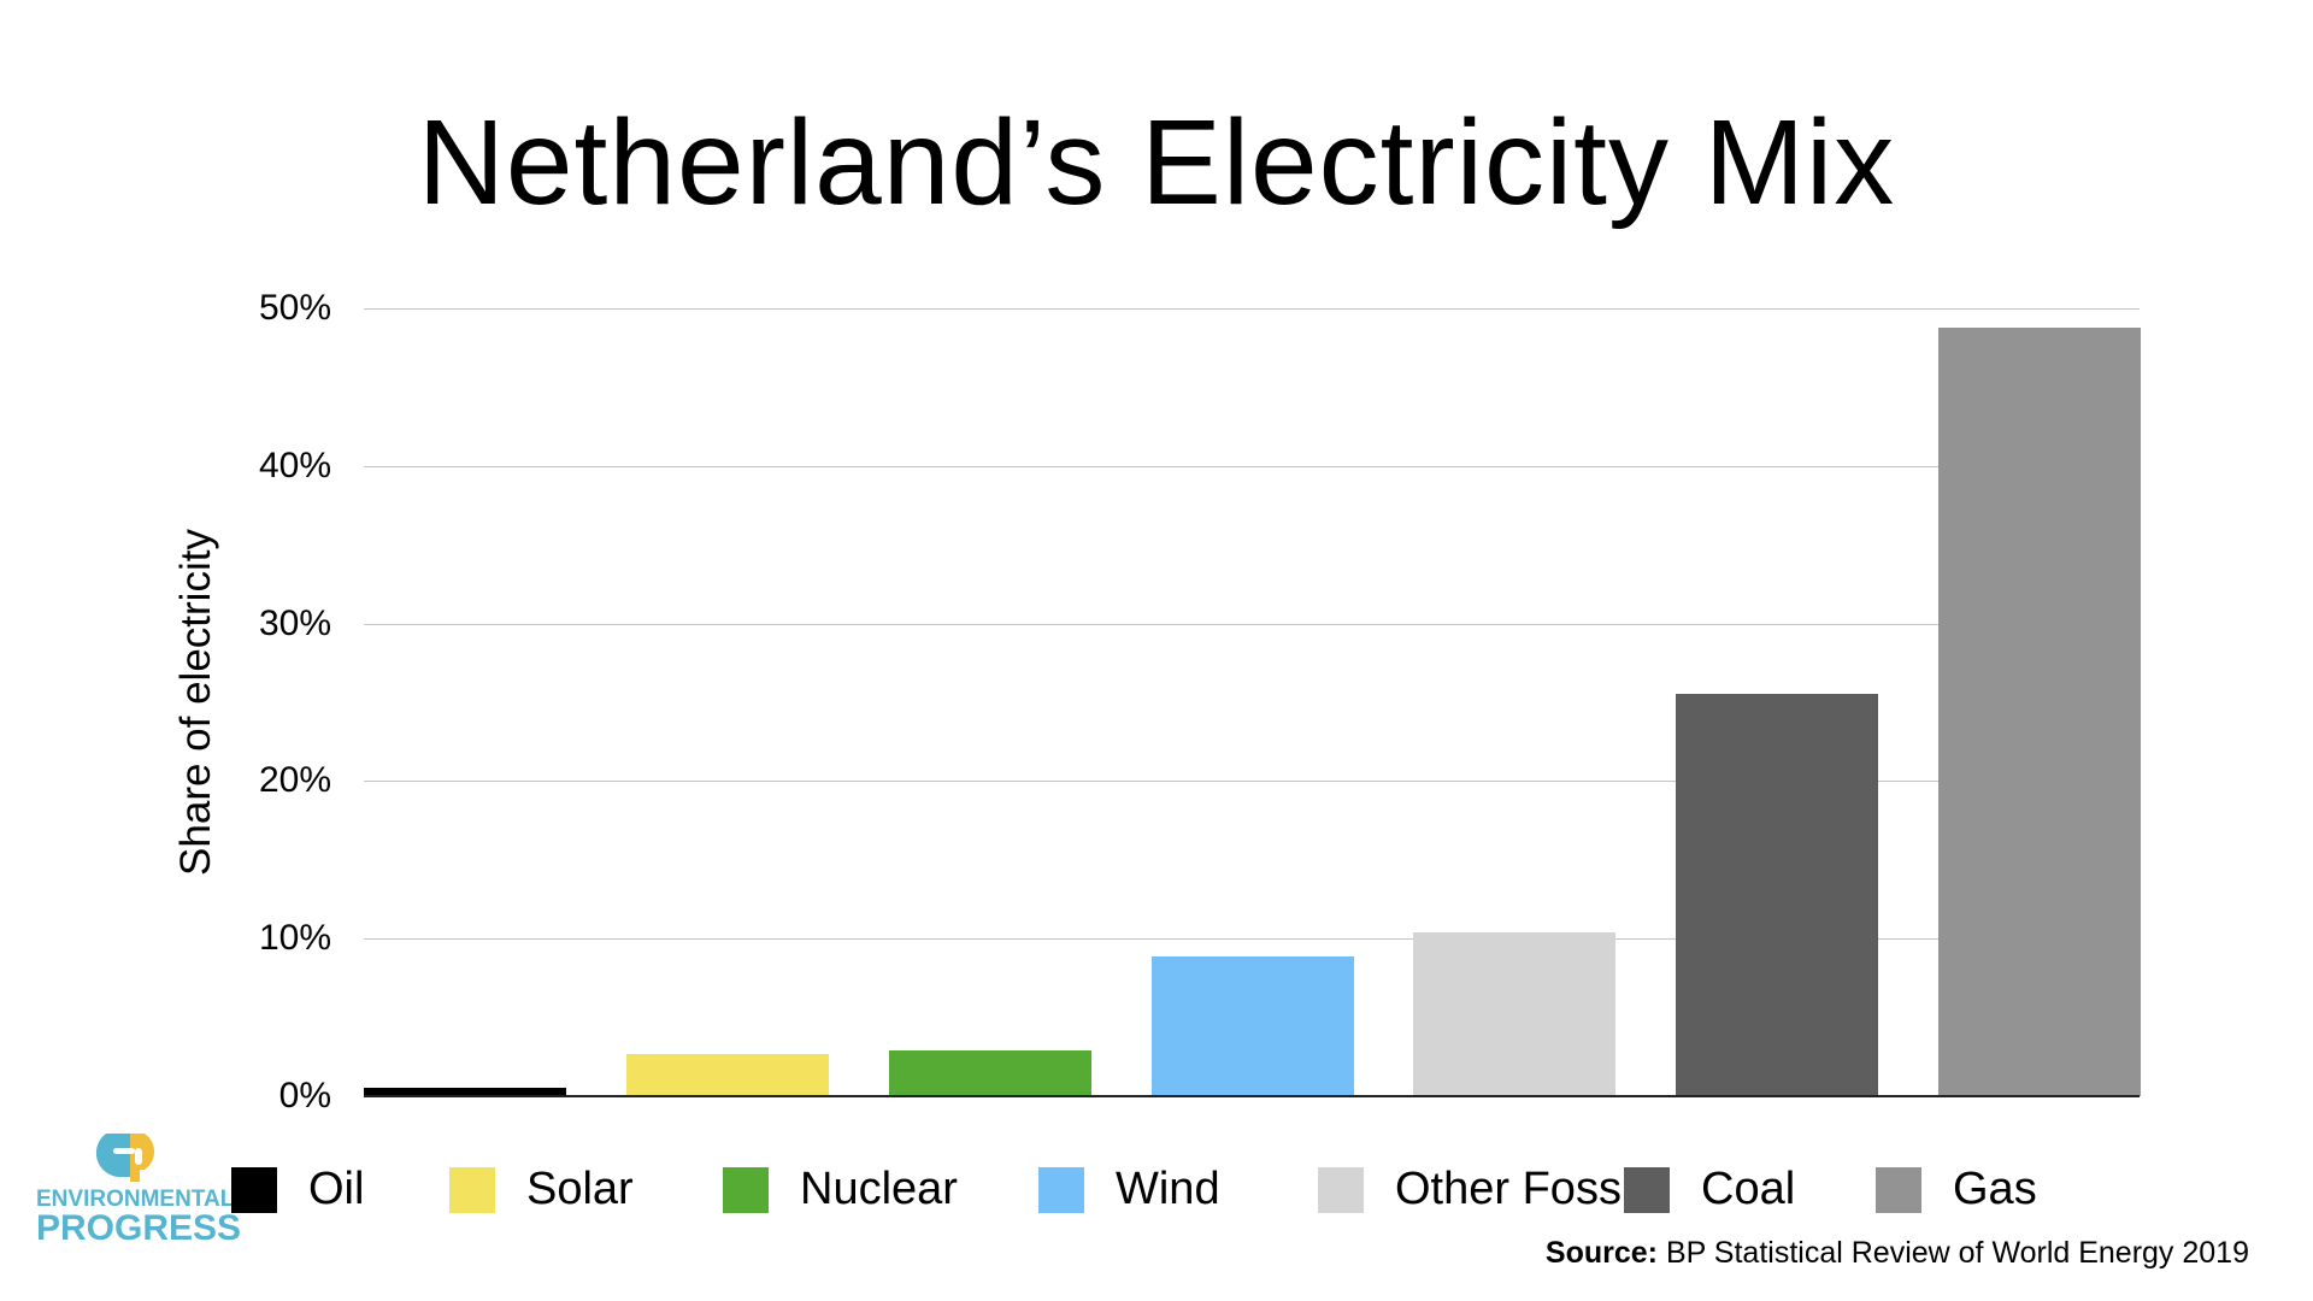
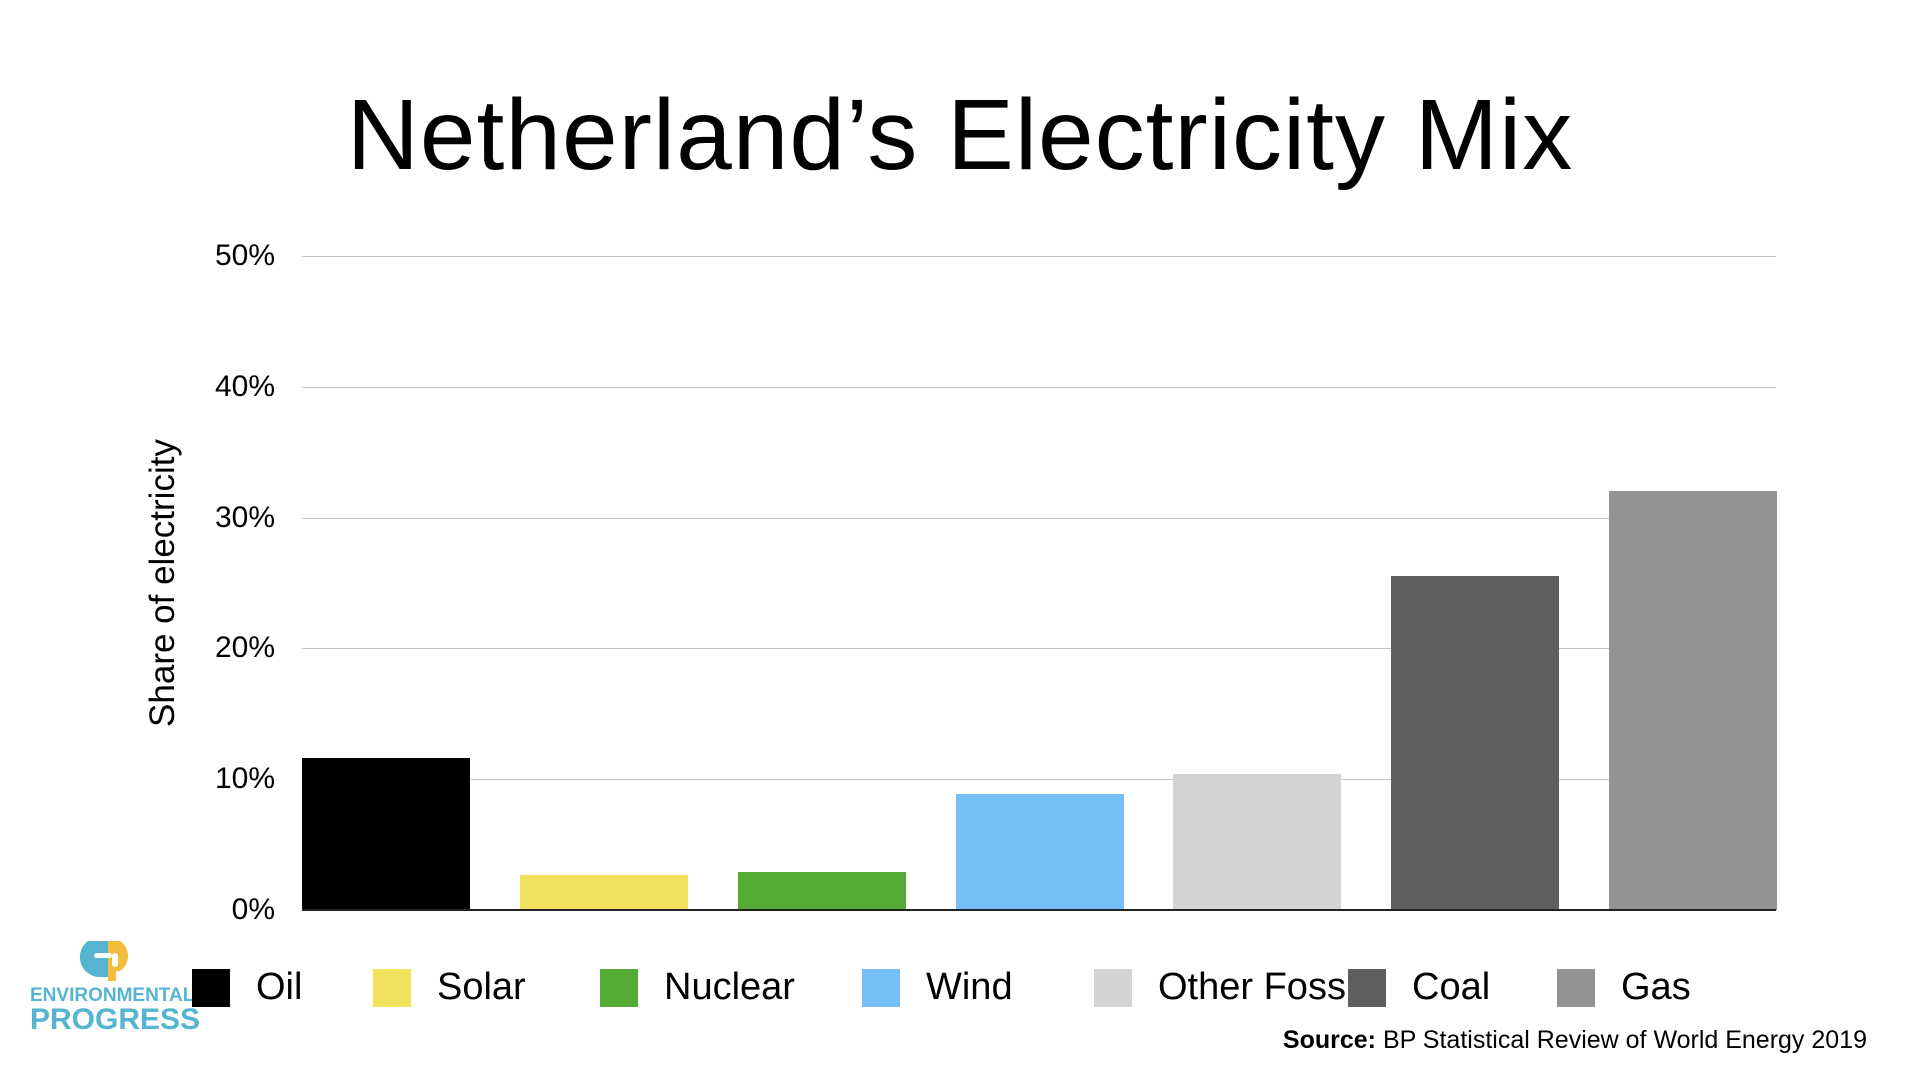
Oil: 0.5% -> 11.6%
Gas: 48.8% -> 32.0%
